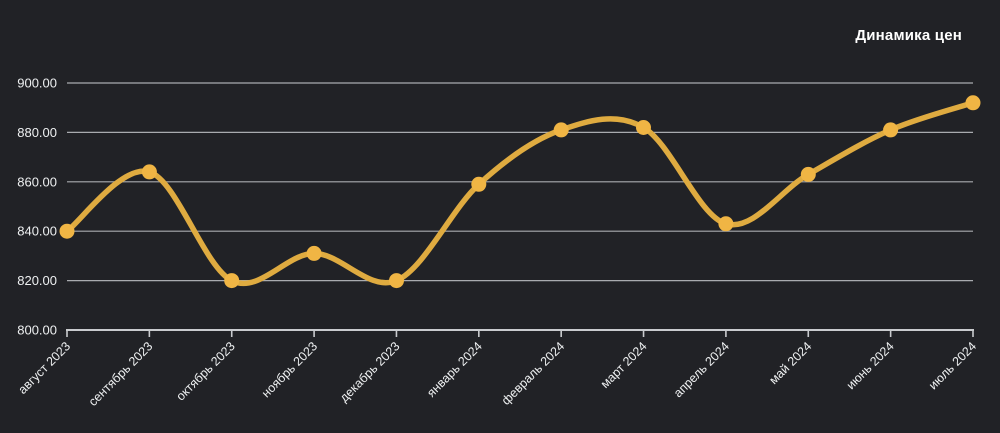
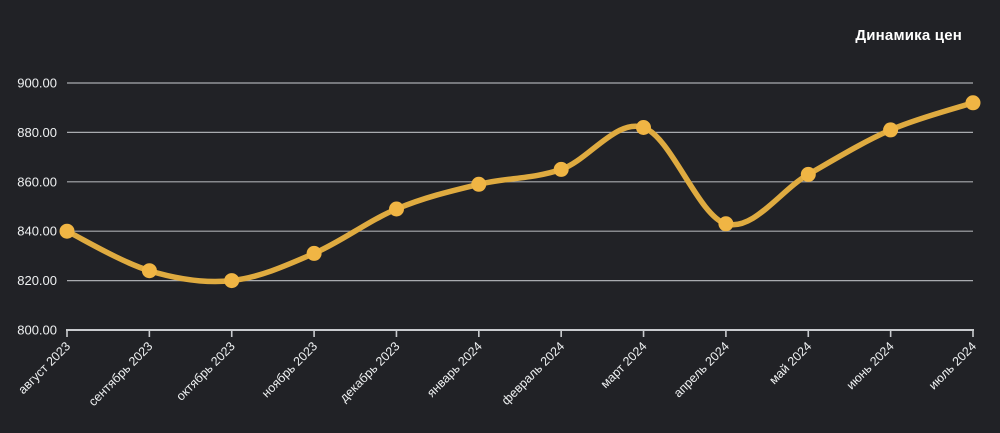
сентябрь 2023: 864 -> 824
декабрь 2023: 820 -> 849
февраль 2024: 881 -> 865
